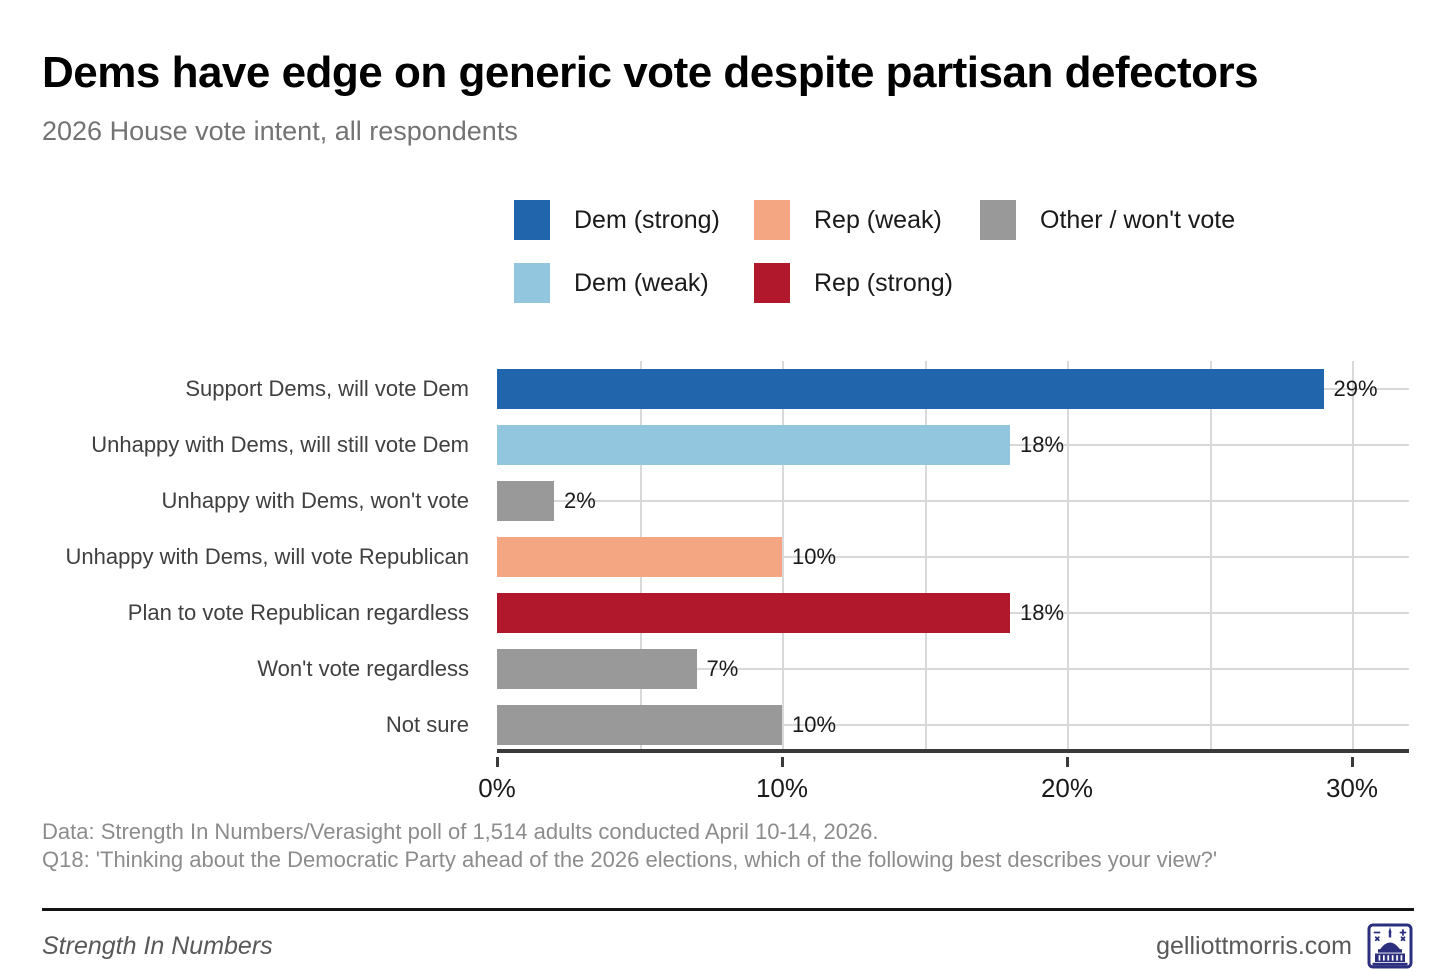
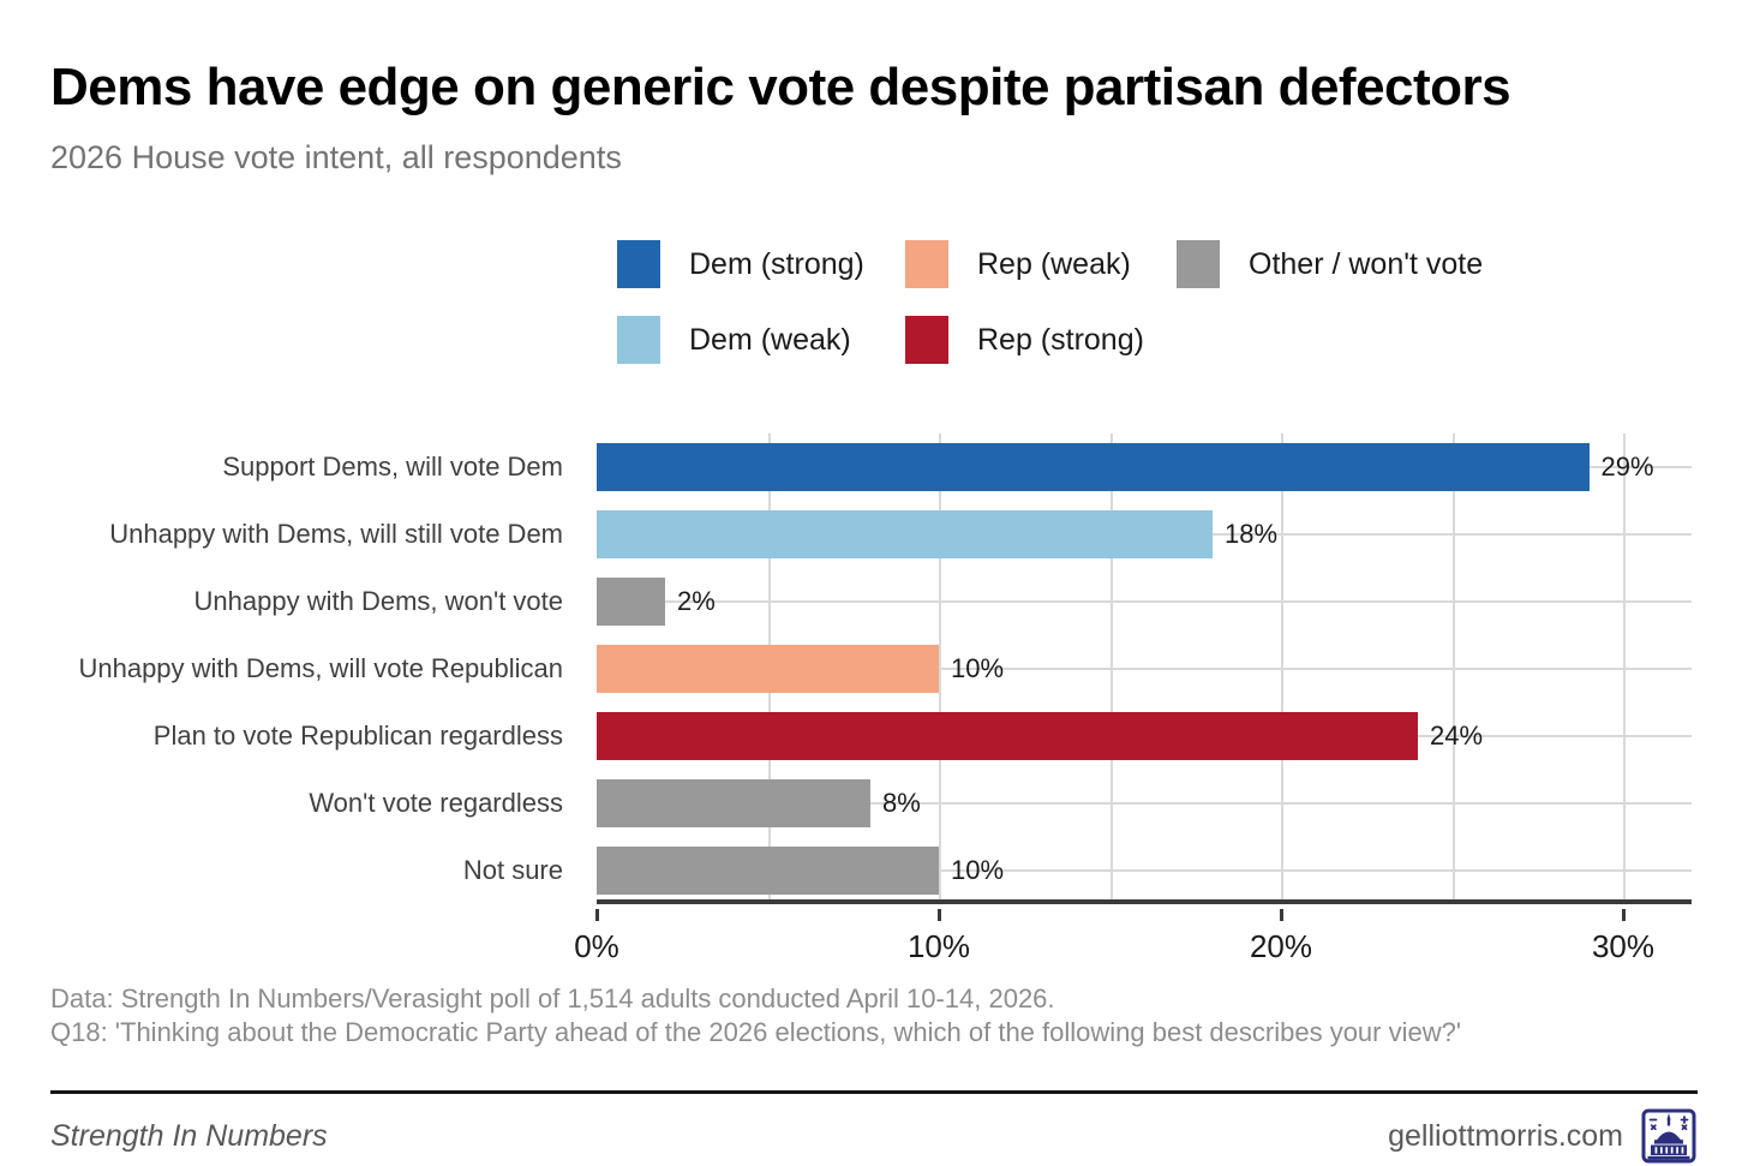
Plan to vote Republican regardless: 18% -> 24%
Won't vote regardless: 7% -> 8%
